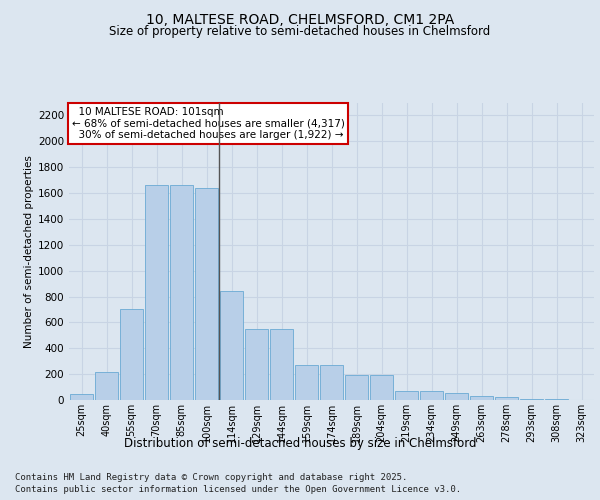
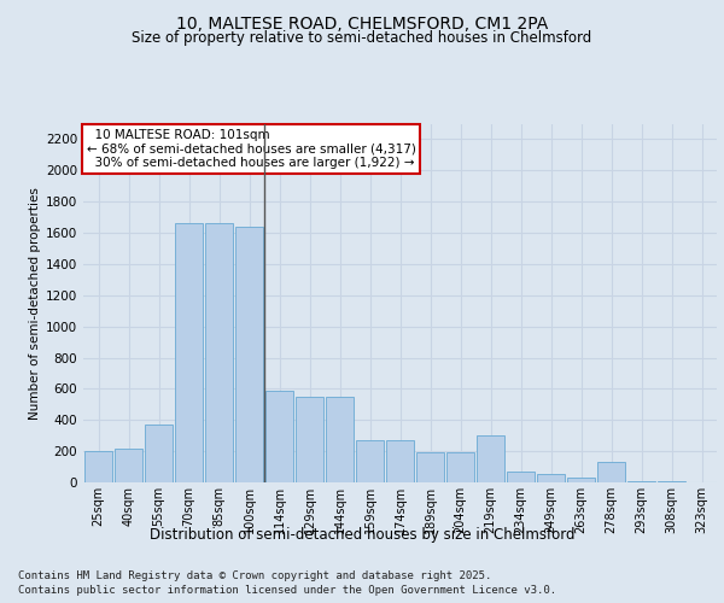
25sqm: 50 -> 200
55sqm: 700 -> 370
114sqm: 840 -> 590
219sqm: 70 -> 300
278sqm: 20 -> 130
